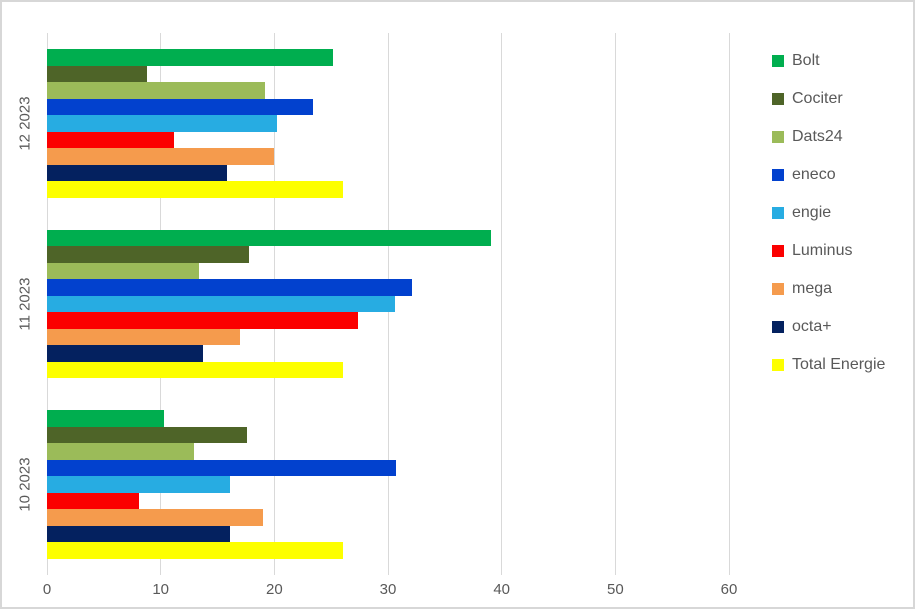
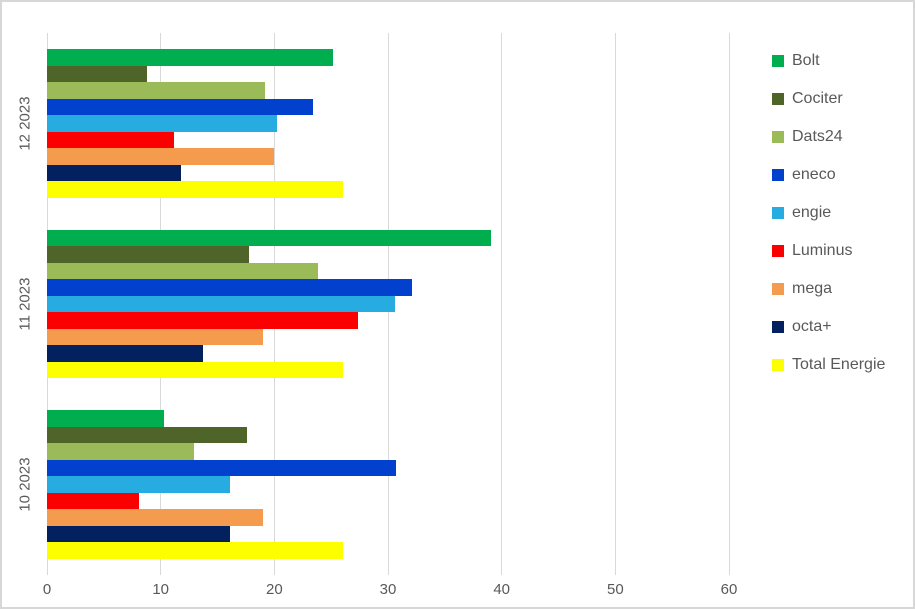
octa+/12 2023: 15.8 -> 11.8
Dats24/11 2023: 13.4 -> 23.8
mega/11 2023: 17 -> 19
